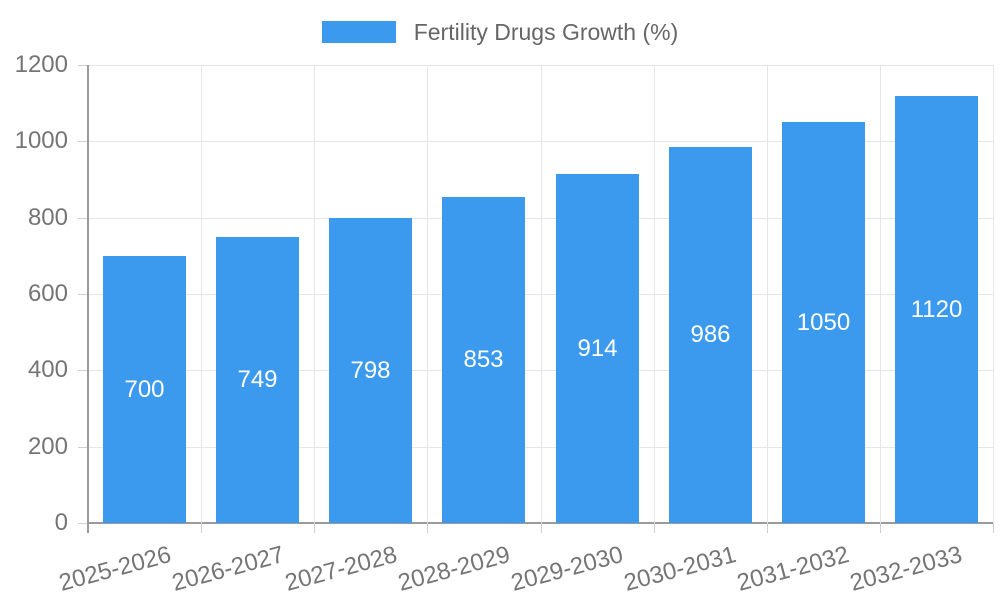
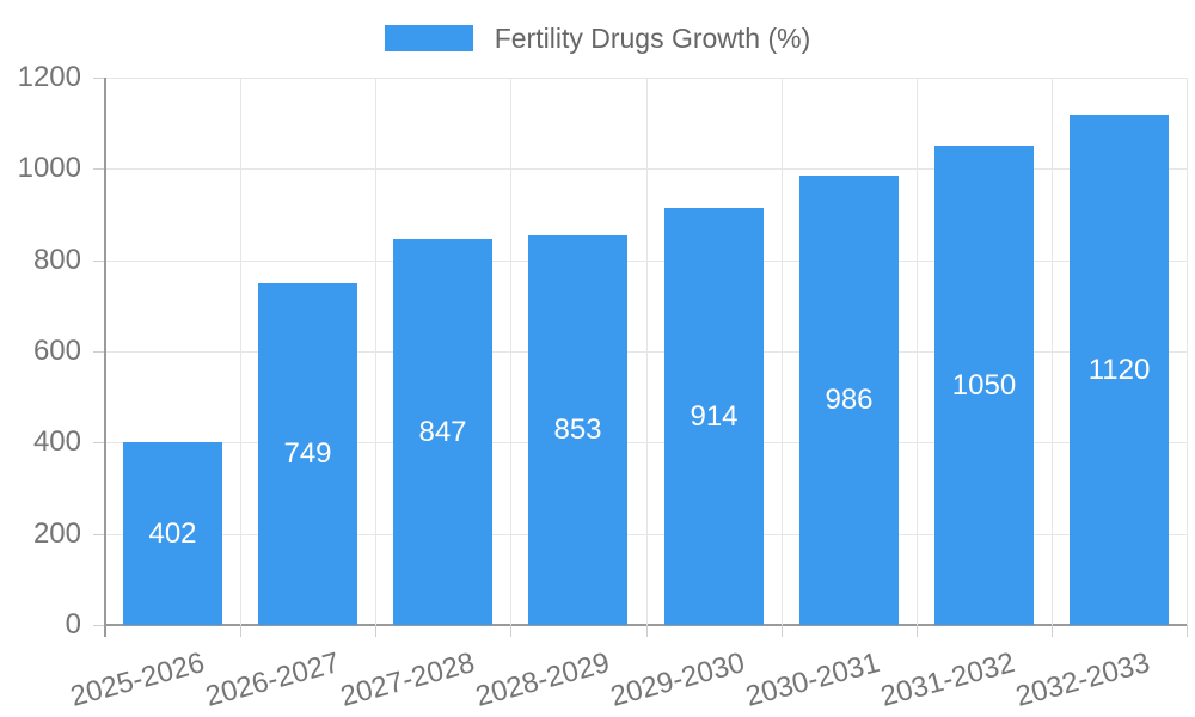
2025-2026: 700 -> 402
2027-2028: 798 -> 847
